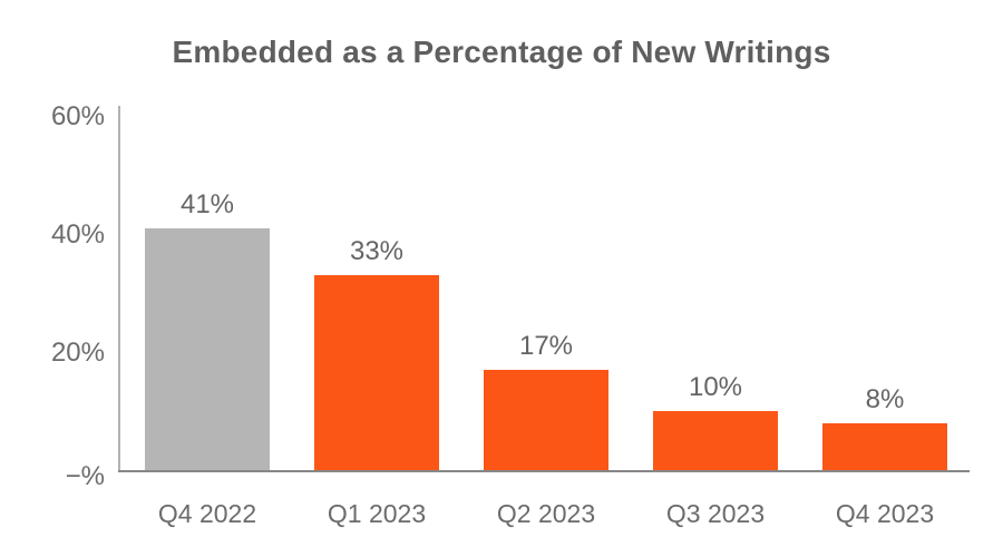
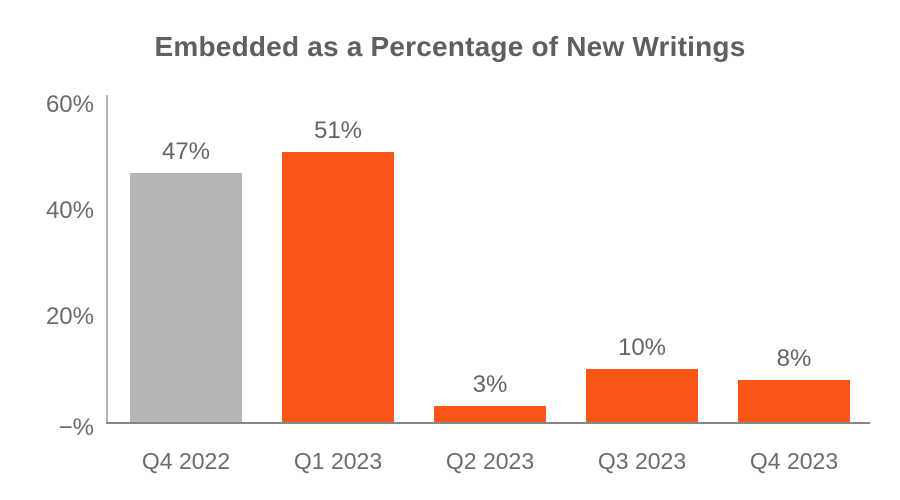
Q4 2022: 41% -> 47%
Q1 2023: 33% -> 51%
Q2 2023: 17% -> 3%
